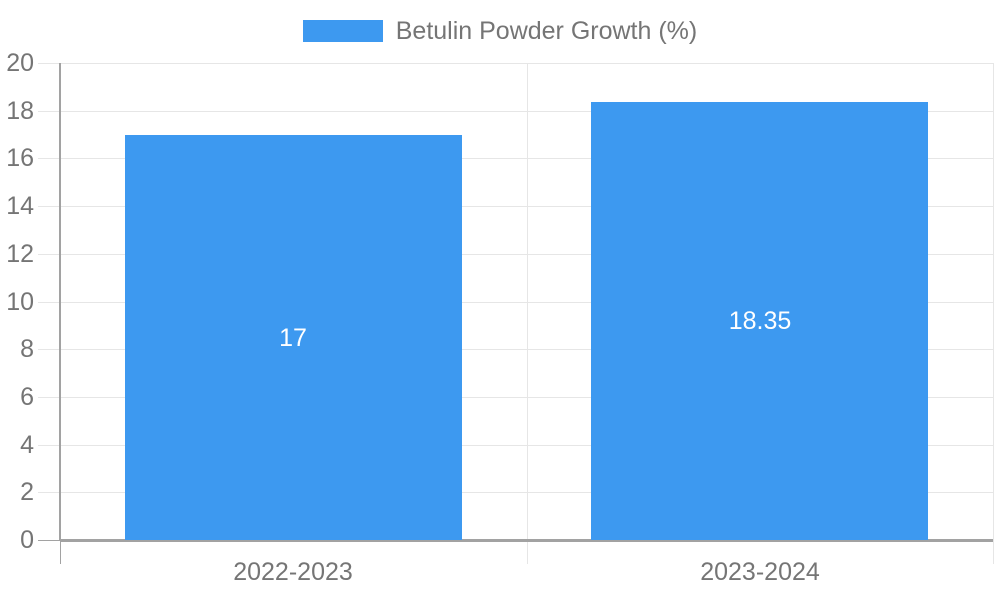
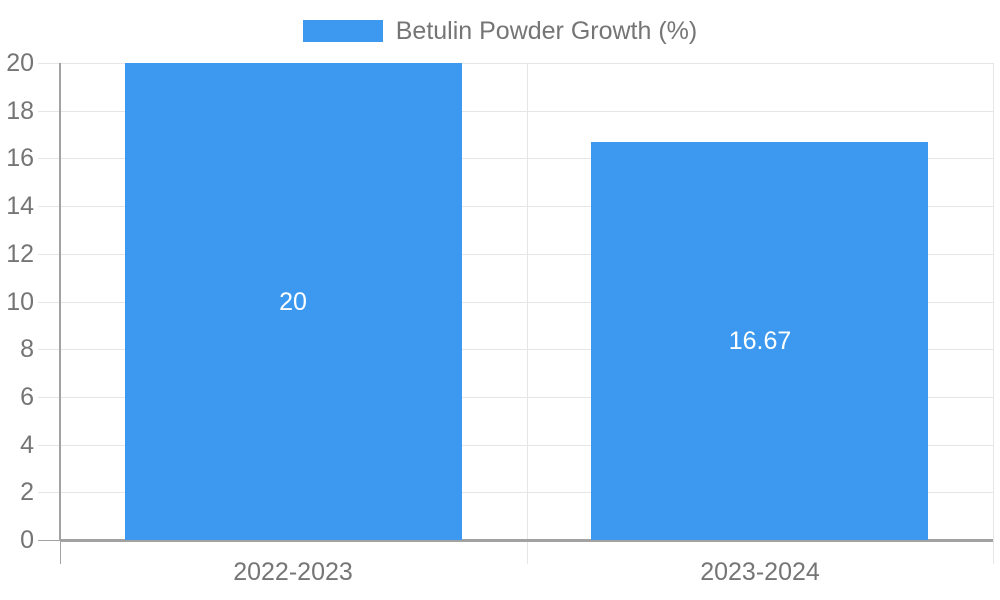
2022-2023: 17 -> 20
2023-2024: 18.35 -> 16.67
